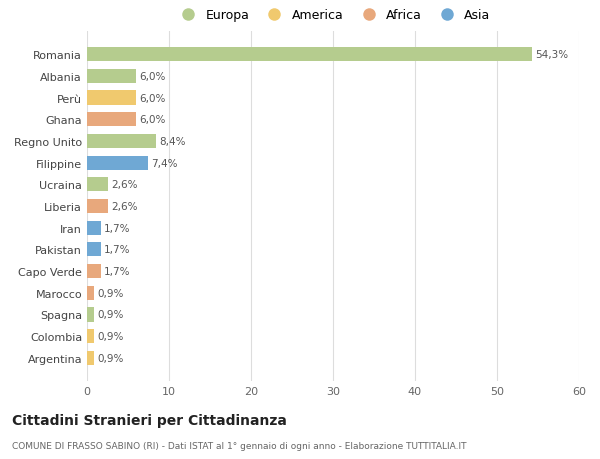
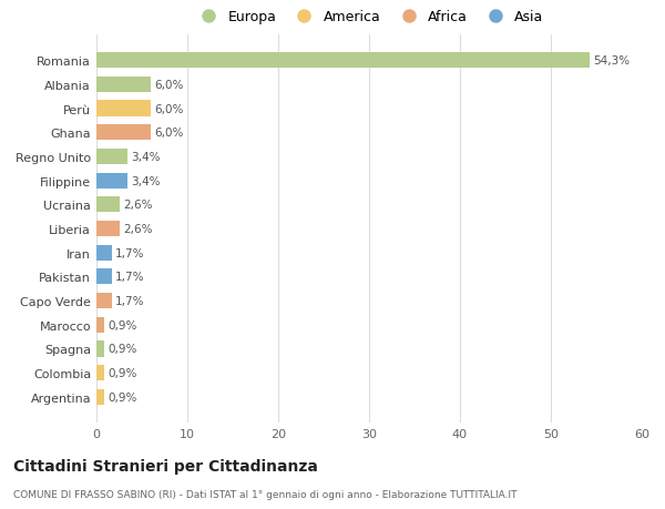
Regno Unito: 8,4% -> 3,4%
Filippine: 7,4% -> 3,4%
